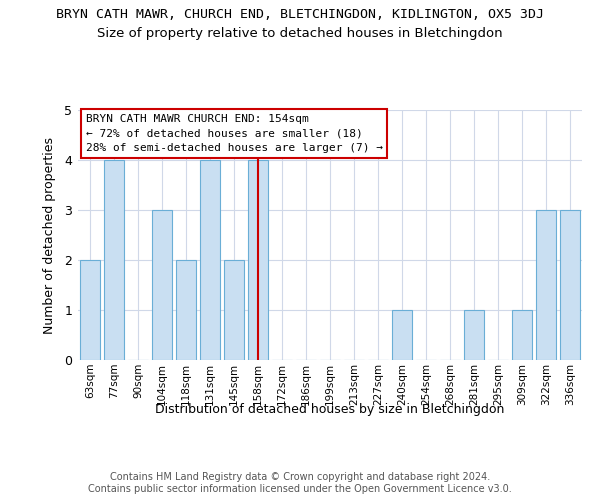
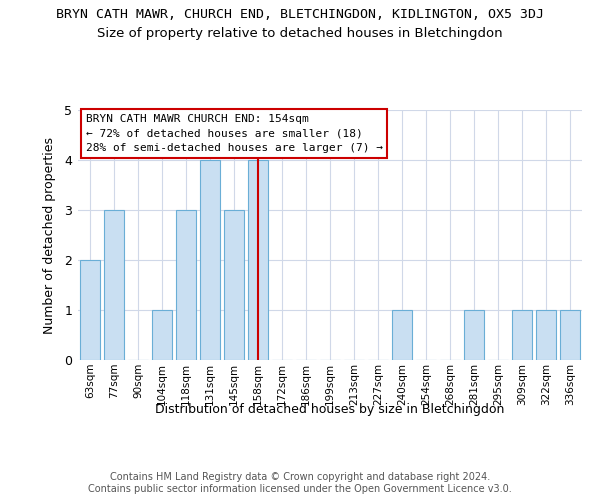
77sqm: 4 -> 3
104sqm: 3 -> 1
118sqm: 2 -> 3
145sqm: 2 -> 3
322sqm: 3 -> 1
336sqm: 3 -> 1
